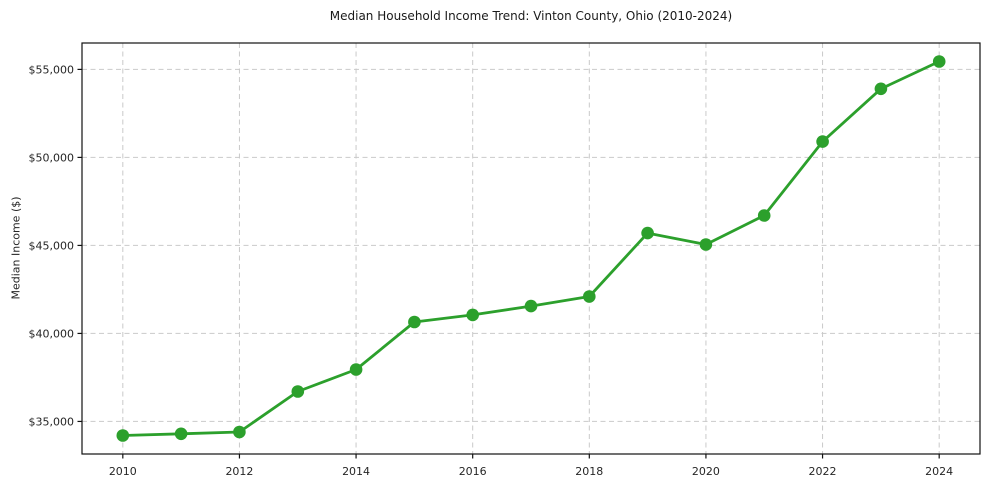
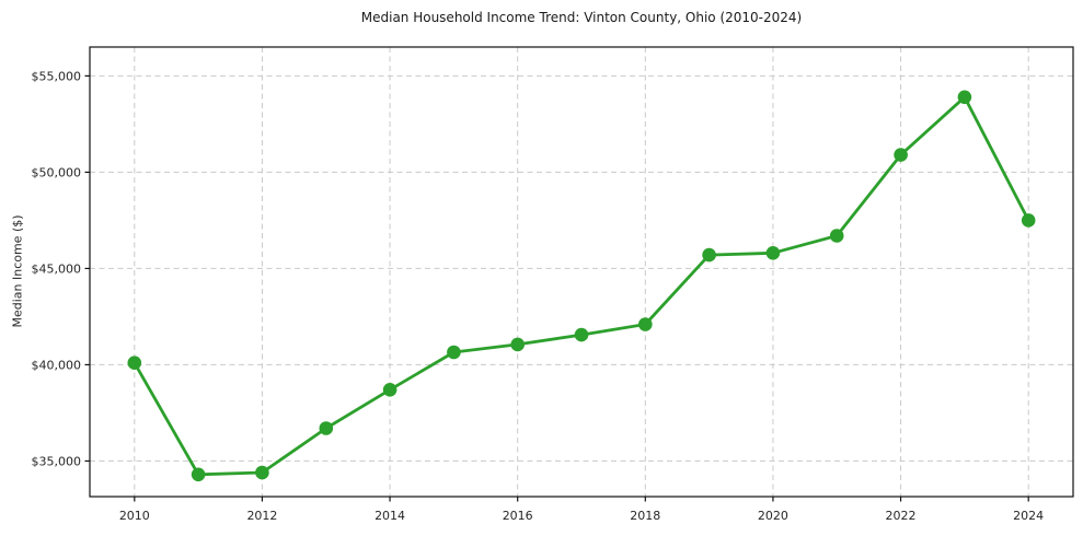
2010: $34200 -> $40100
2014: $38000 -> $38700
2020: $45000 -> $45800
2024: $55400 -> $47500
